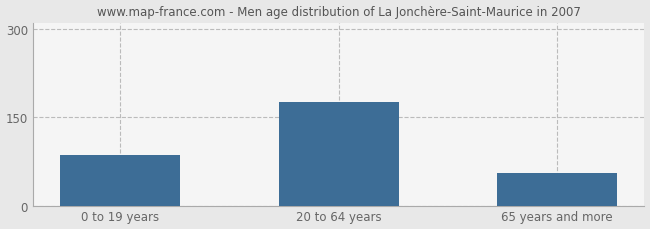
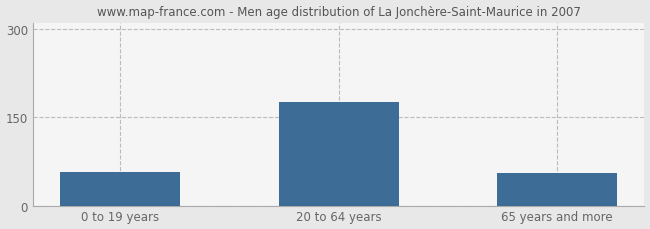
0 to 19 years: 86 -> 57
